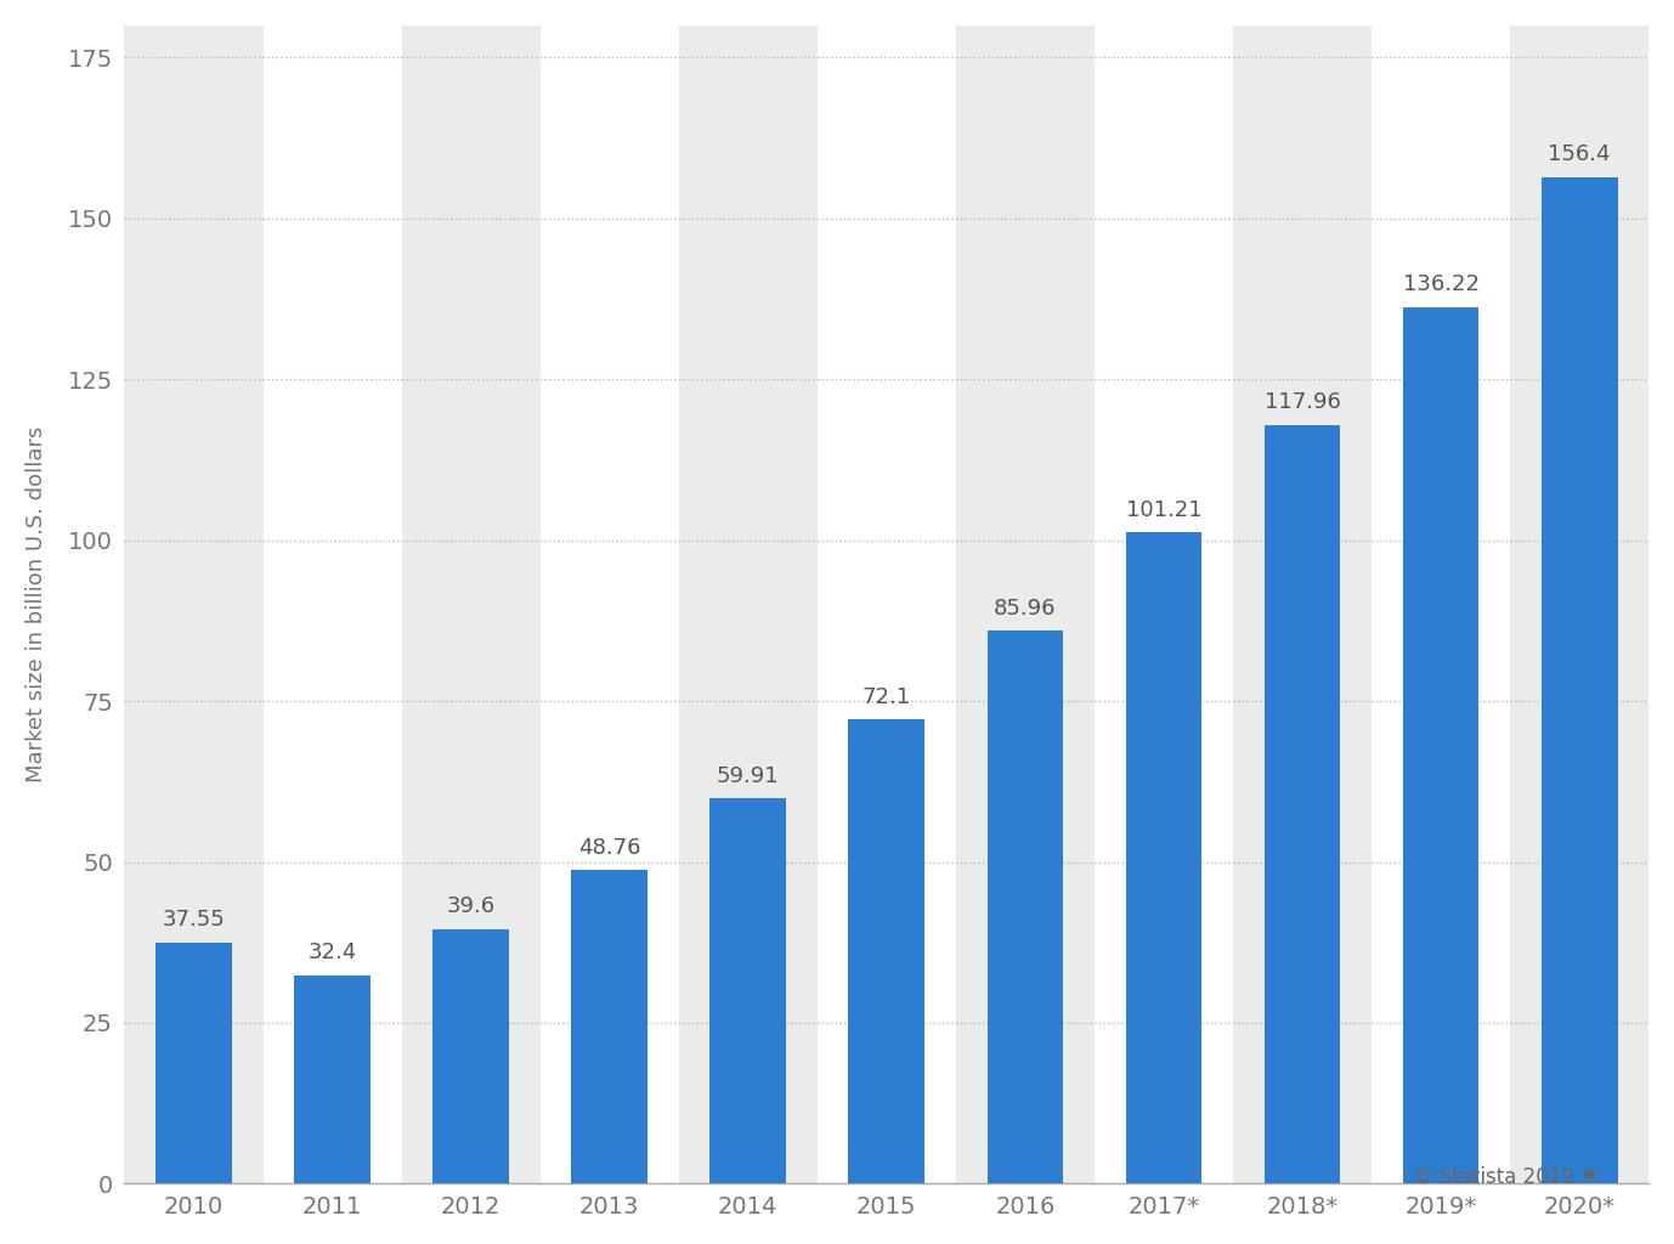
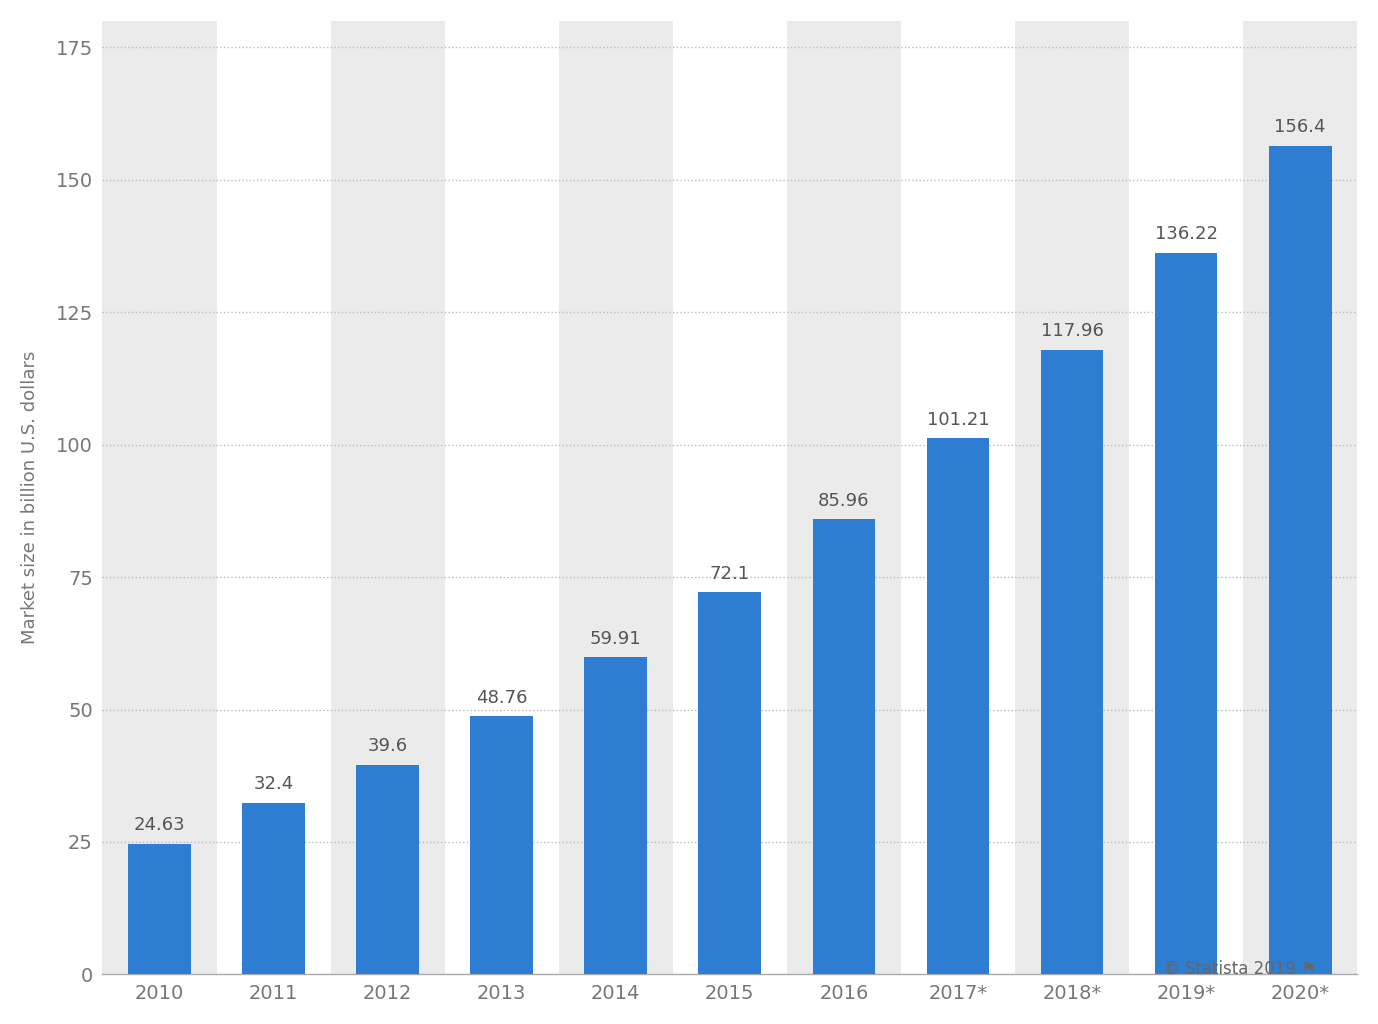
2010: 37.55 -> 24.63
